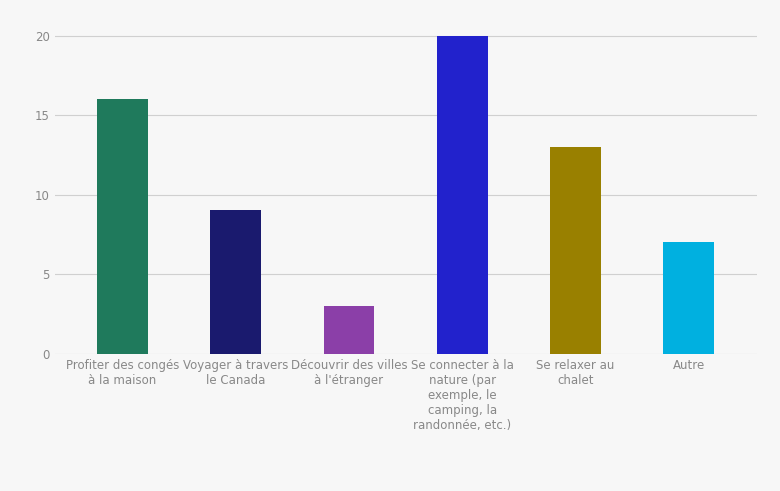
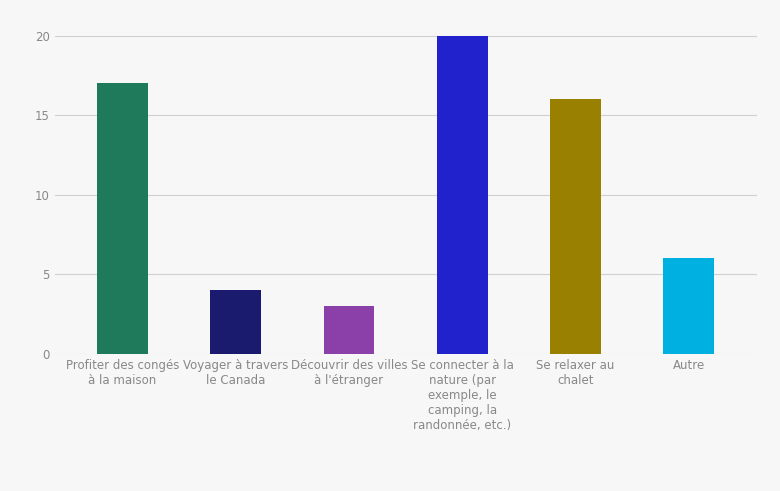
Profiter des congés à la maison: 16 -> 17
Voyager à travers le Canada: 9 -> 4
Se relaxer au chalet: 13 -> 16
Autre: 7 -> 6
